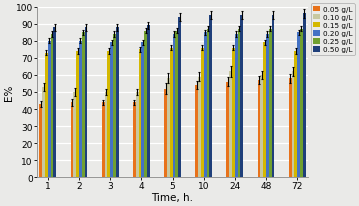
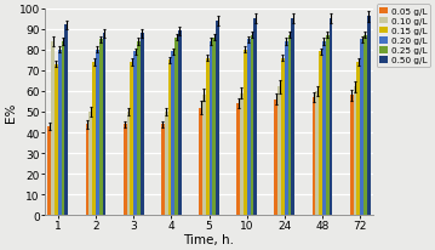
0.10 g/L/1: 53 -> 84
0.50 g/L/1: 88 -> 92
0.15 g/L/10: 76 -> 80
